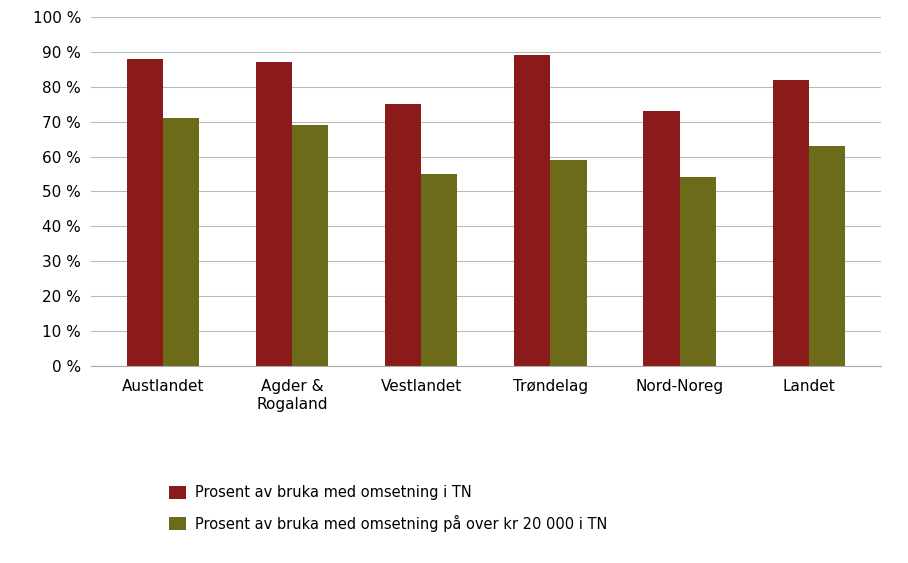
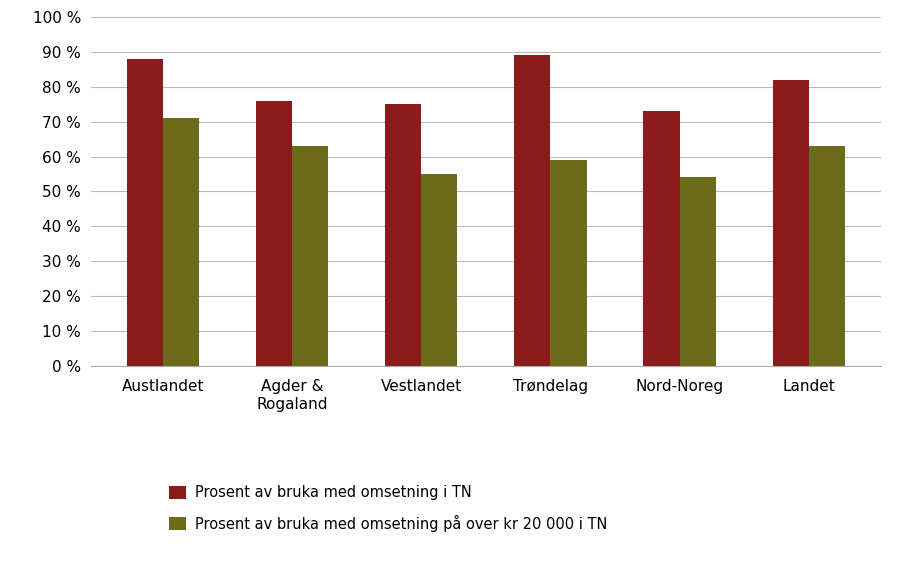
Prosent av bruka med omsetning i TN/Agder & Rogaland: 87 % -> 76 %
Prosent av bruka med omsetning på over kr 20 000 i TN/Agder & Rogaland: 69 % -> 63 %
